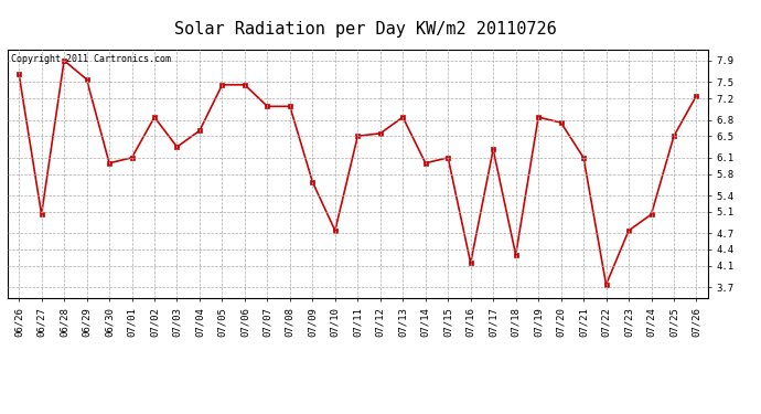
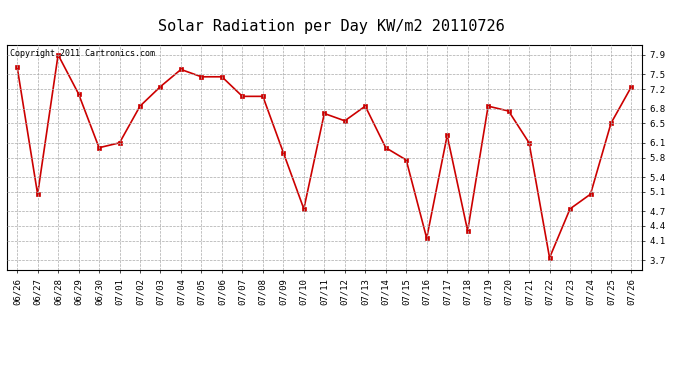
06/29: 7.55 -> 7.10
07/03: 6.30 -> 7.25
07/04: 6.60 -> 7.60
07/09: 5.65 -> 5.90
07/11: 6.50 -> 6.70
07/15: 6.10 -> 5.75
